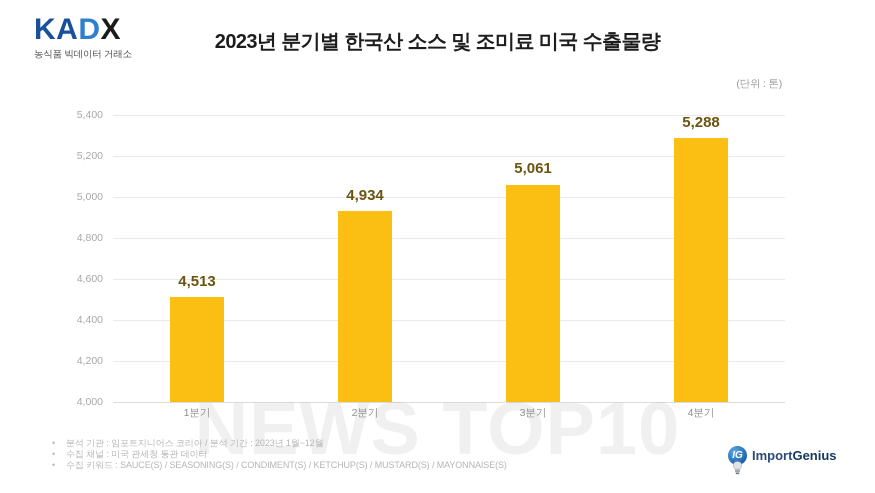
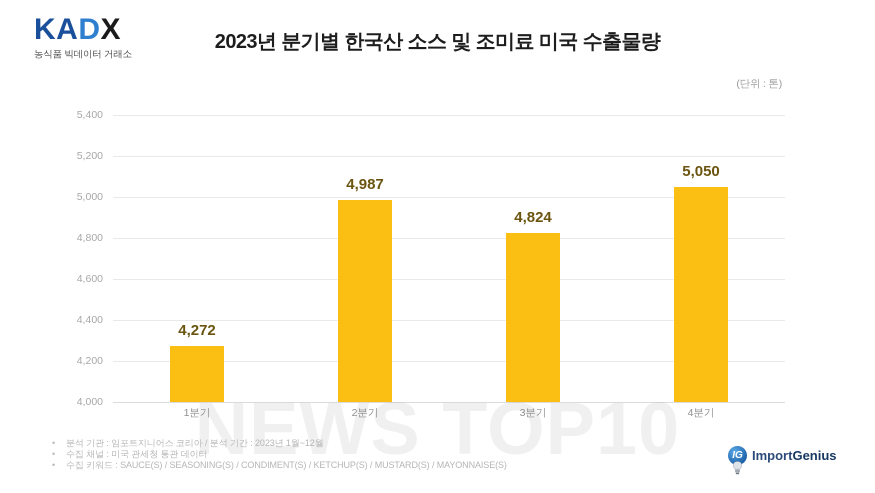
1분기: 4,513 -> 4,272
2분기: 4,934 -> 4,987
3분기: 5,061 -> 4,824
4분기: 5,288 -> 5,050
